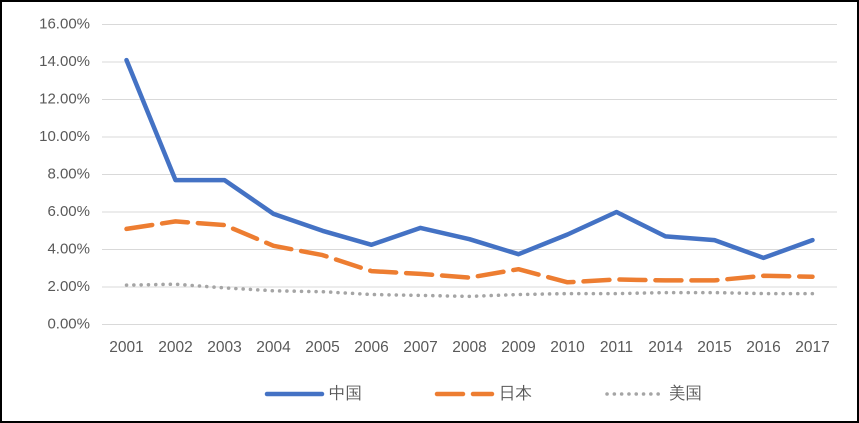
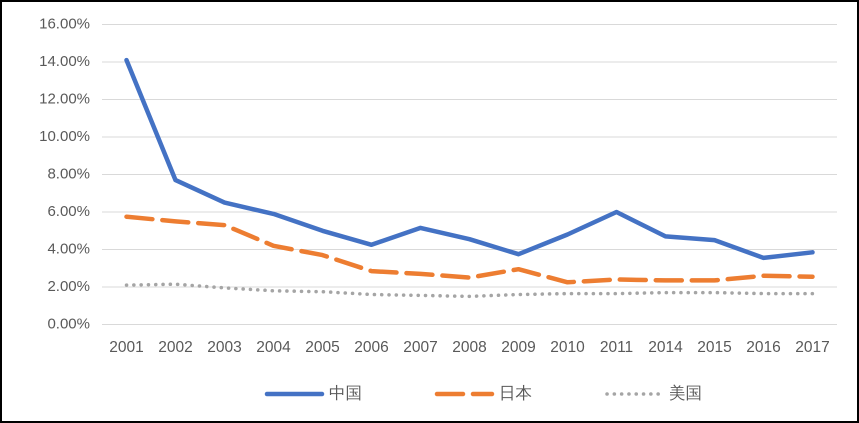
日本/2001: 5.1% -> 5.8%
中国/2003: 7.7% -> 6.5%
中国/2017: 4.5% -> 3.9%
